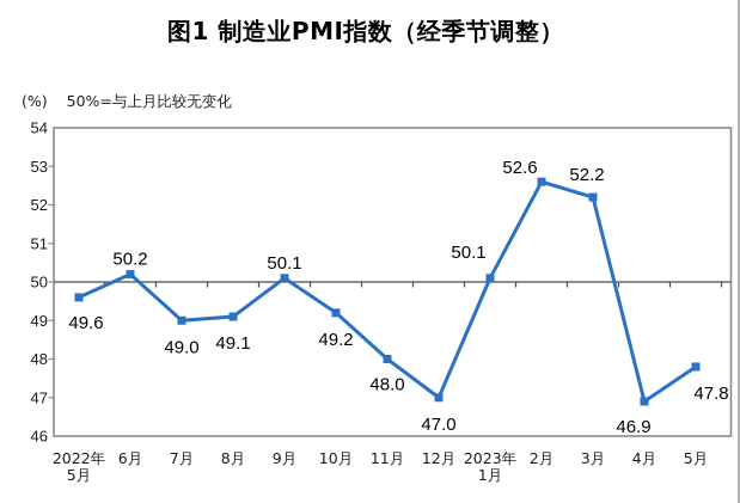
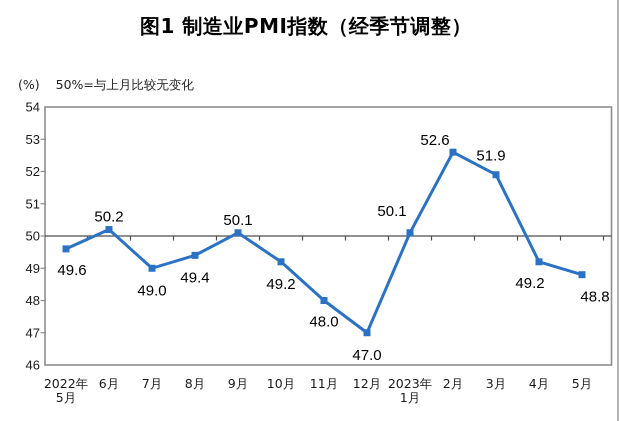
8月: 49.1 -> 49.4
3月: 52.2 -> 51.9
4月: 46.9 -> 49.2
5月: 47.8 -> 48.8
